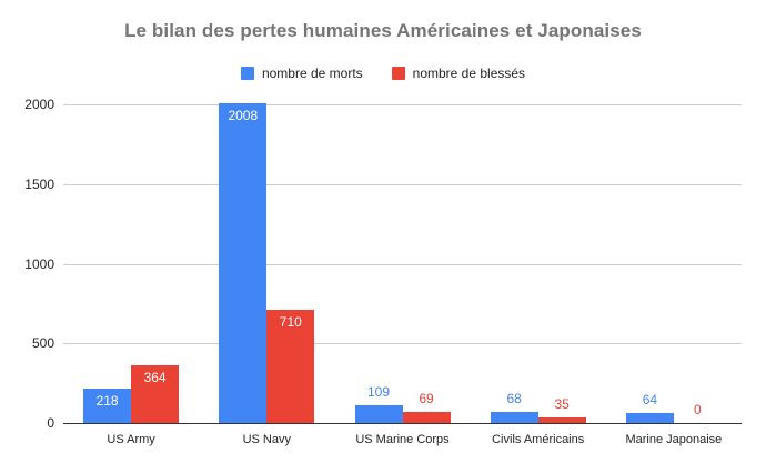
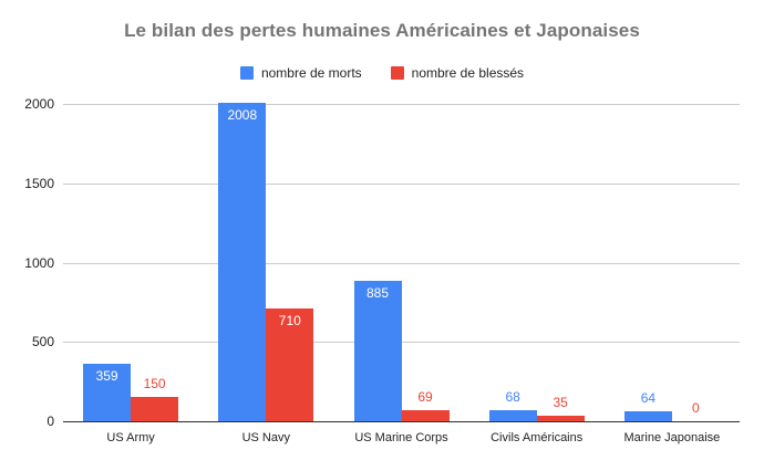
nombre de morts/US Army: 218 -> 359
nombre de blessés/US Army: 364 -> 150
nombre de morts/US Marine Corps: 109 -> 885
